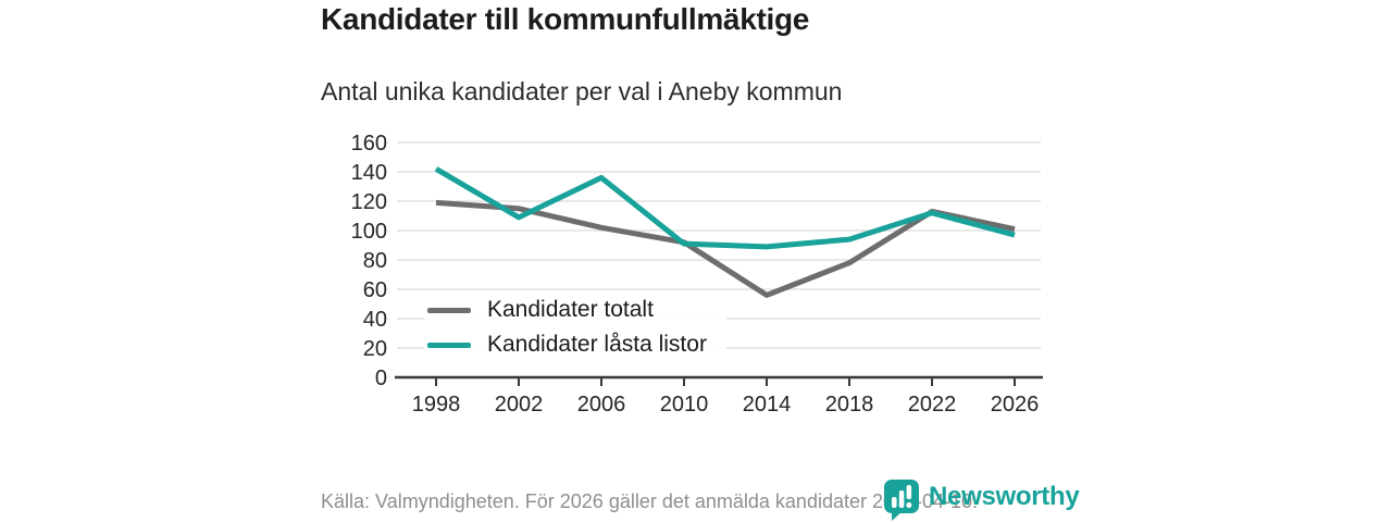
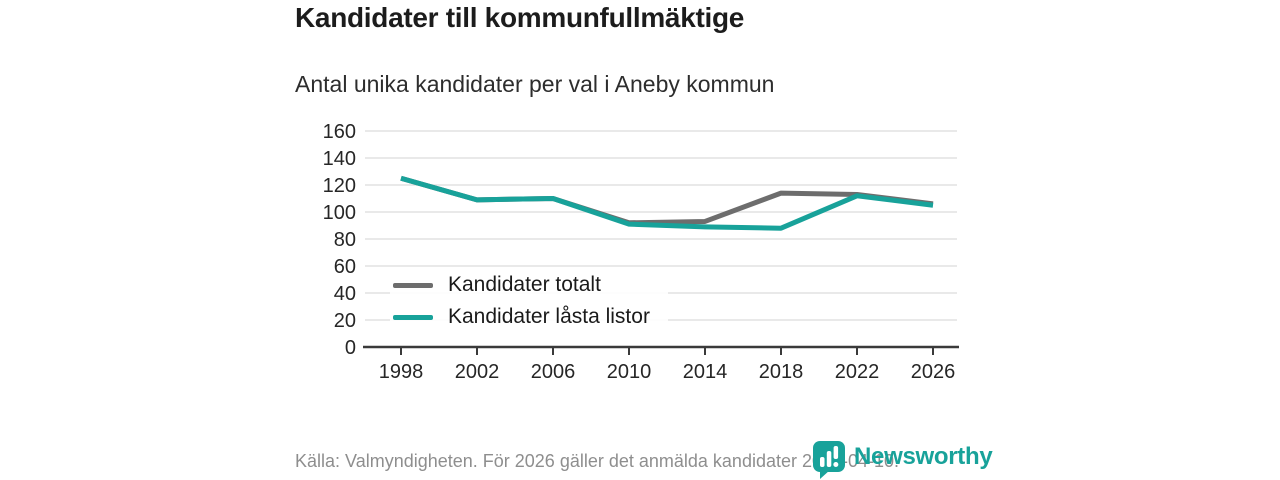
Kandidater totalt/1998: 119 -> 125
Kandidater låsta listor/1998: 142 -> 125
Kandidater totalt/2002: 115 -> 109
Kandidater totalt/2006: 102 -> 110
Kandidater låsta listor/2006: 136 -> 110
Kandidater totalt/2014: 56 -> 93
Kandidater totalt/2018: 78 -> 114
Kandidater låsta listor/2018: 94 -> 88
Kandidater totalt/2026: 101 -> 106
Kandidater låsta listor/2026: 97 -> 105
